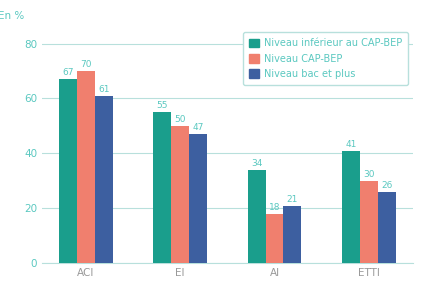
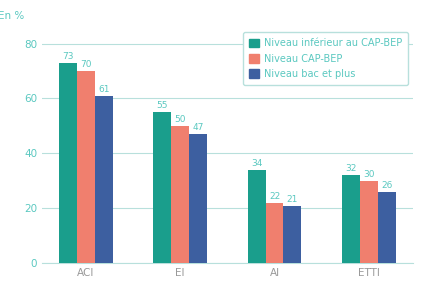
Niveau inférieur au CAP-BEP/ACI: 67 -> 73
Niveau CAP-BEP/AI: 18 -> 22
Niveau inférieur au CAP-BEP/ETTI: 41 -> 32
